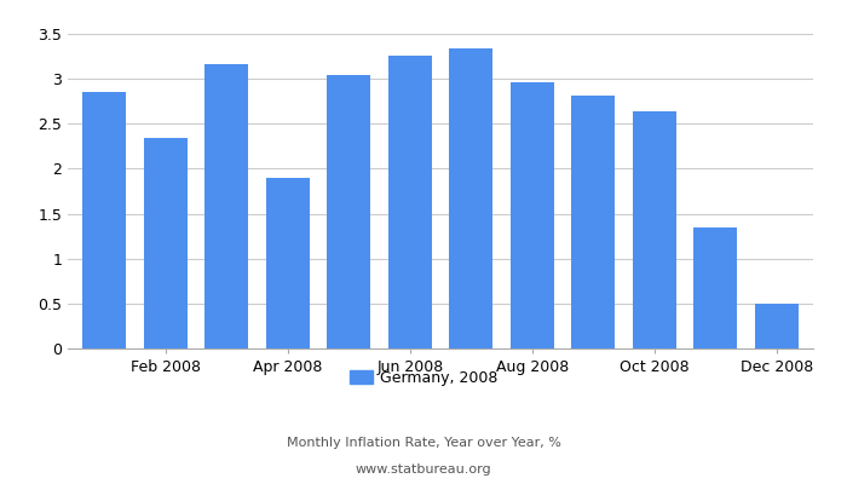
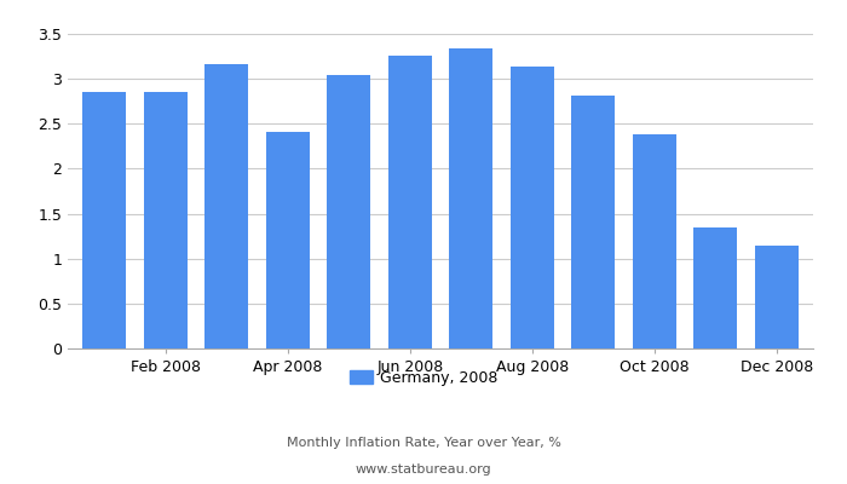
Feb 2008: 2.34 -> 2.85
Apr 2008: 1.90 -> 2.41
Aug 2008: 2.96 -> 3.14
Oct 2008: 2.64 -> 2.38
Dec 2008: 0.50 -> 1.14
